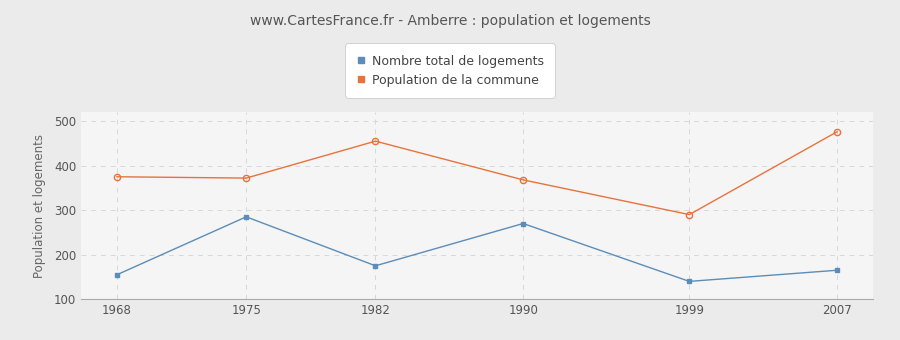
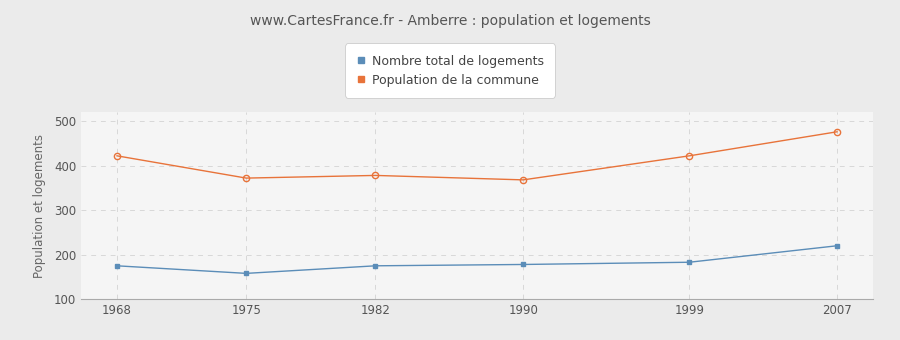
Nombre total de logements/1968: 155 -> 175
Population de la commune/1968: 375 -> 422
Nombre total de logements/1975: 285 -> 158
Population de la commune/1982: 455 -> 378
Nombre total de logements/1990: 270 -> 178
Nombre total de logements/1999: 140 -> 183
Population de la commune/1999: 290 -> 422
Nombre total de logements/2007: 165 -> 220
